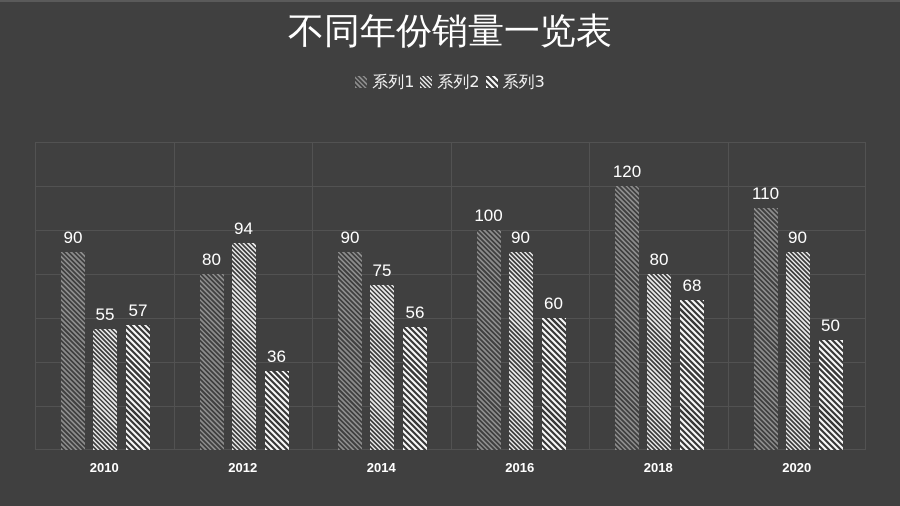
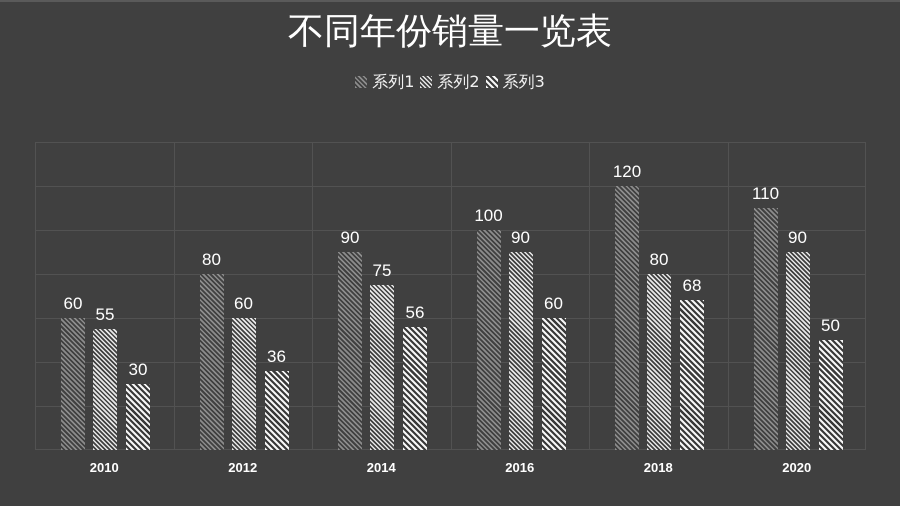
系列1/2010: 90 -> 60
系列3/2010: 57 -> 30
系列2/2012: 94 -> 60
